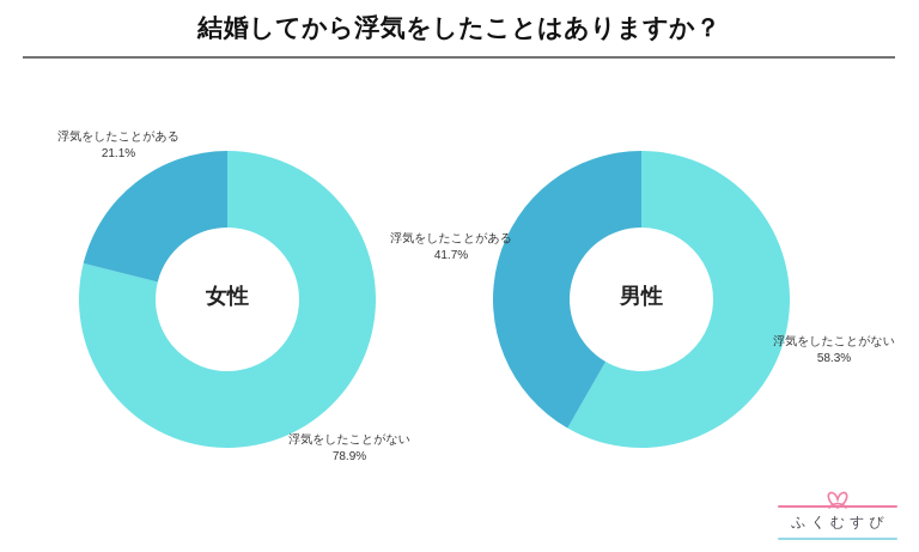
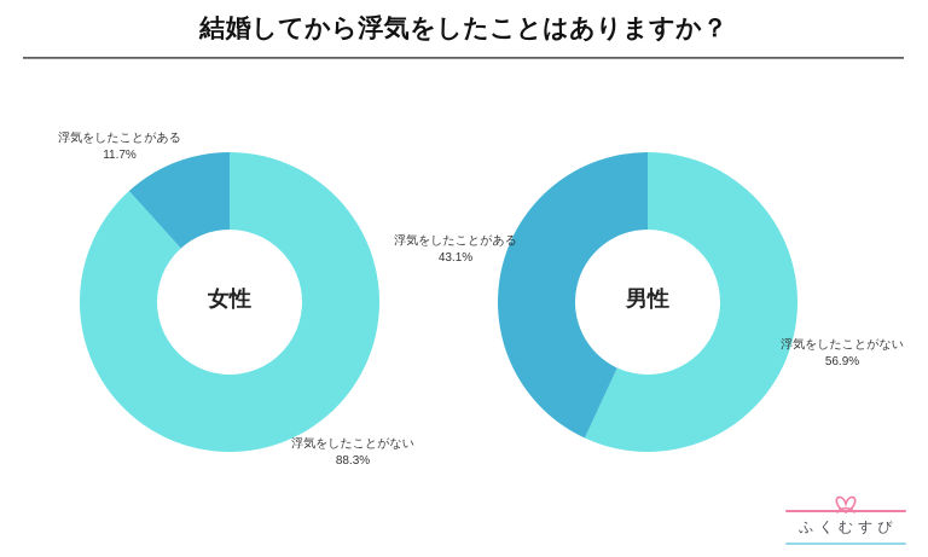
女性/浮気をしたことがない: 78.9% -> 88.3%
女性/浮気をしたことがある: 21.1% -> 11.7%
男性/浮気をしたことがない: 58.3% -> 56.9%
男性/浮気をしたことがある: 41.7% -> 43.1%
